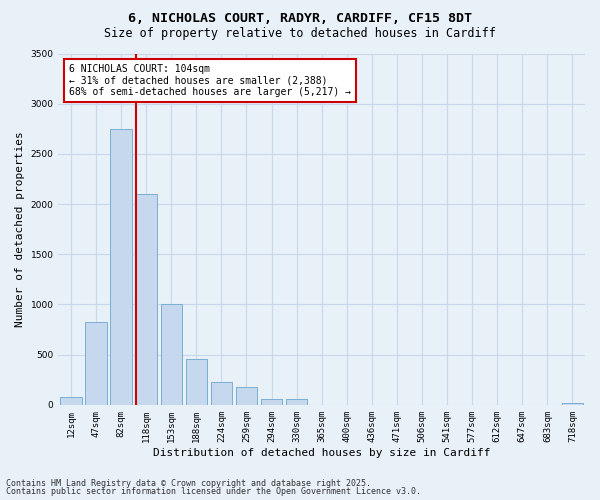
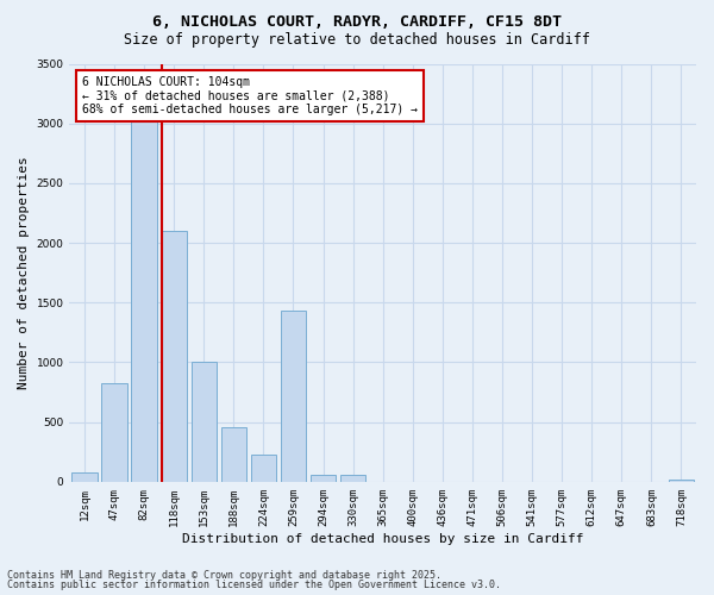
82sqm: 2750 -> 3020
259sqm: 180 -> 1430
